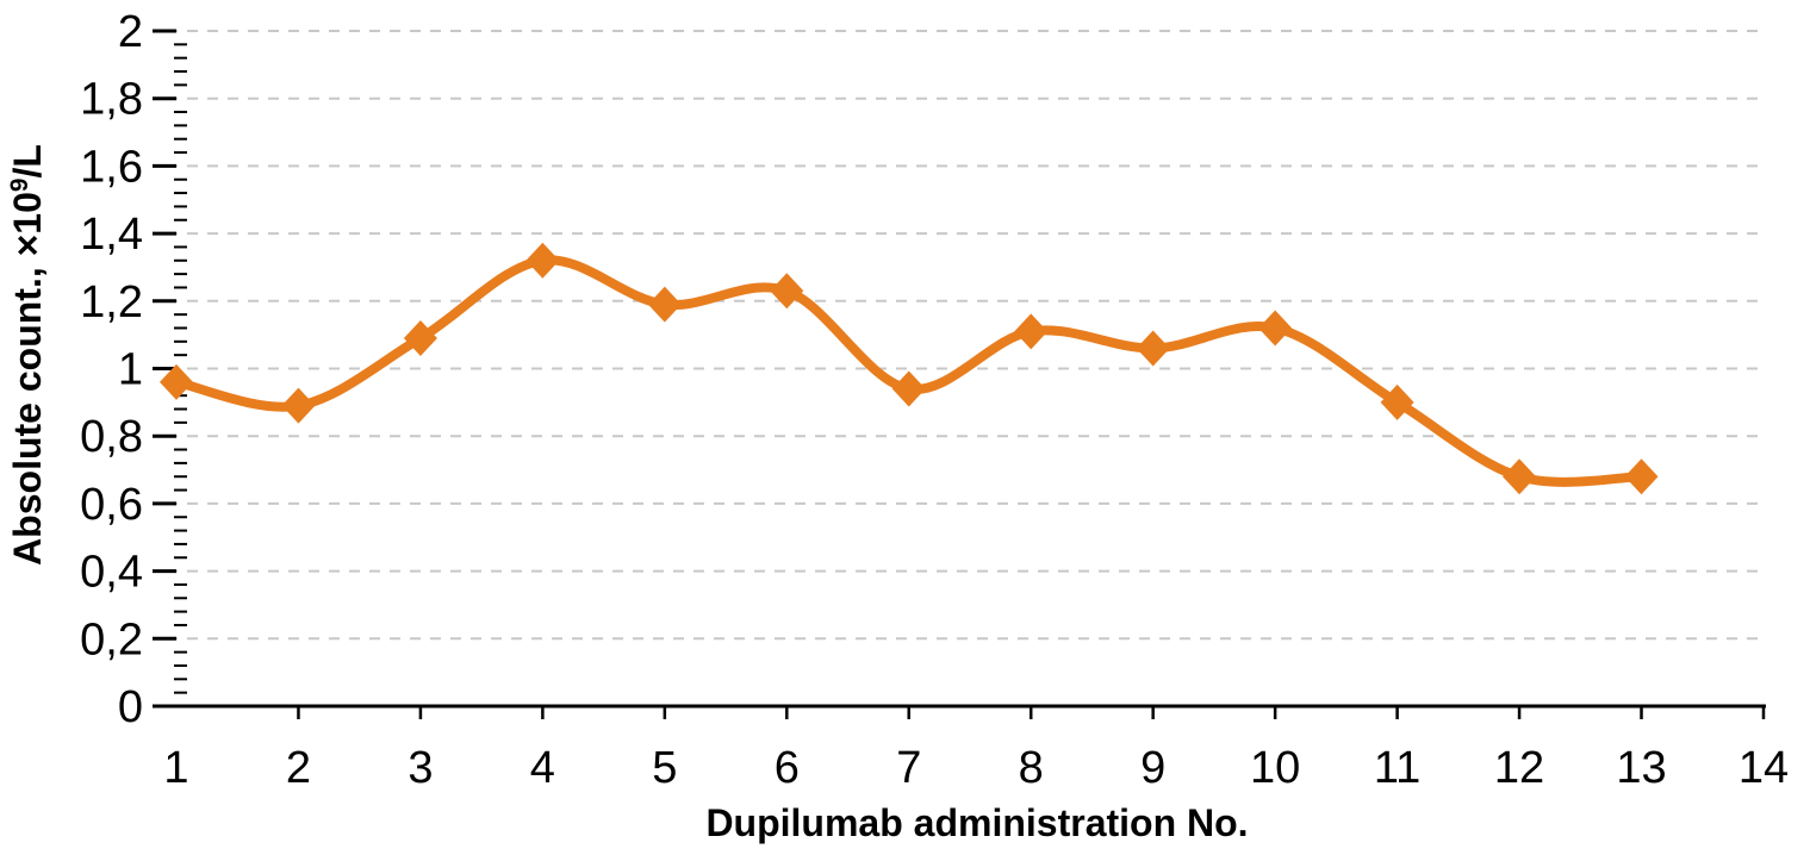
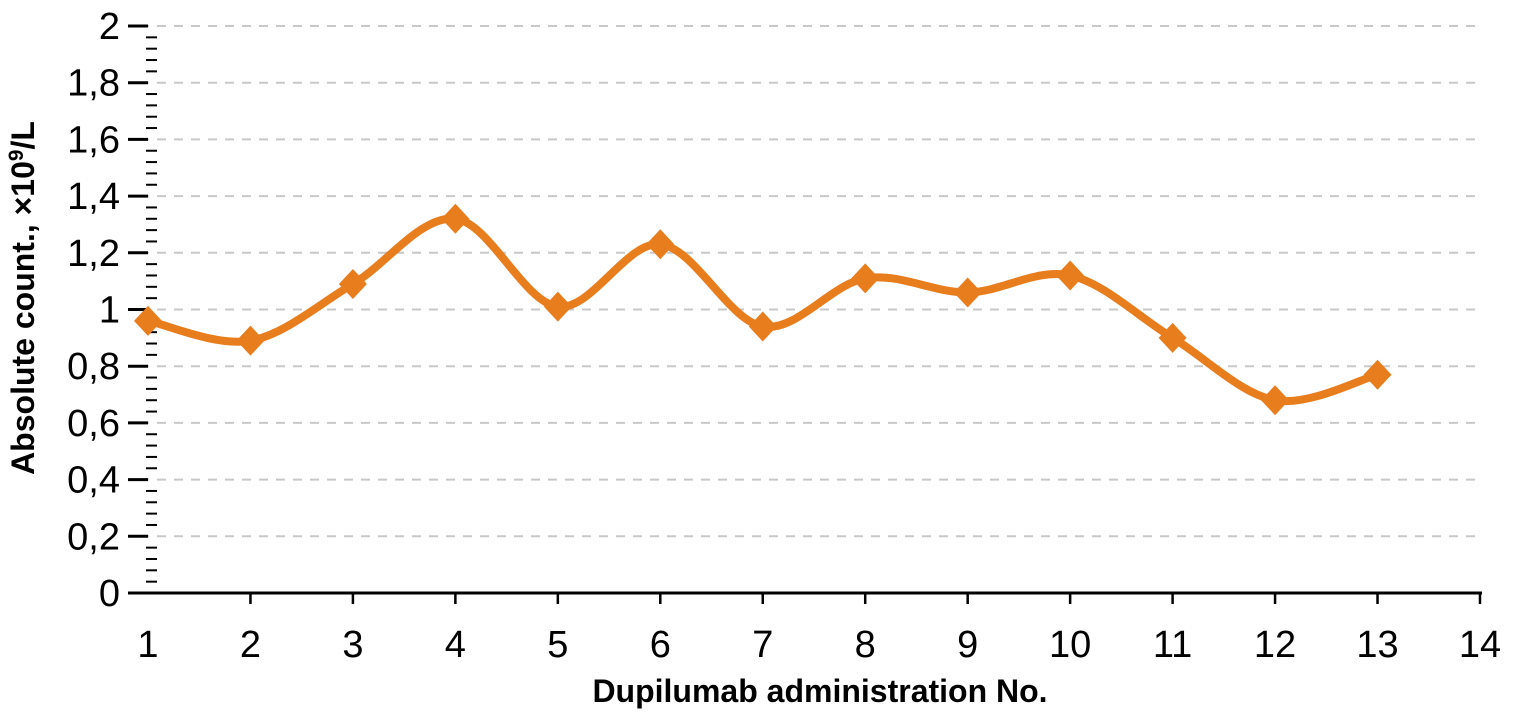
5: 1,19 -> 1,01
13: 0,68 -> 0,77
